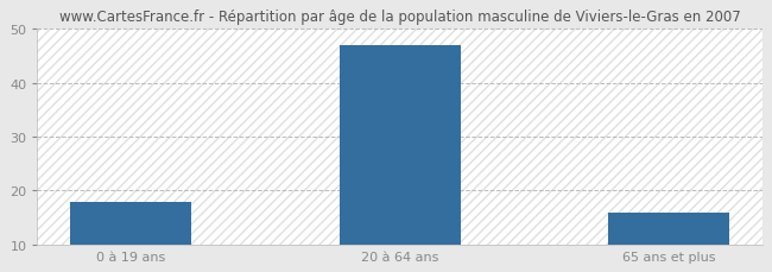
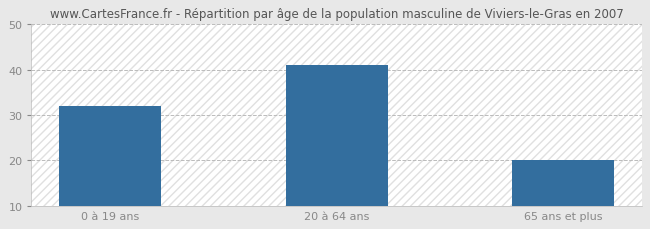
0 à 19 ans: 18 -> 32
20 à 64 ans: 47 -> 41
65 ans et plus: 16 -> 20
